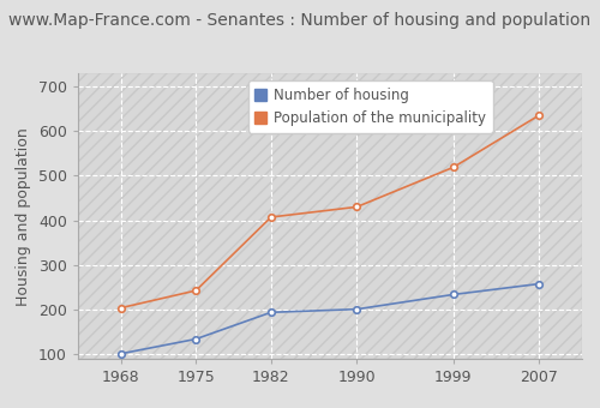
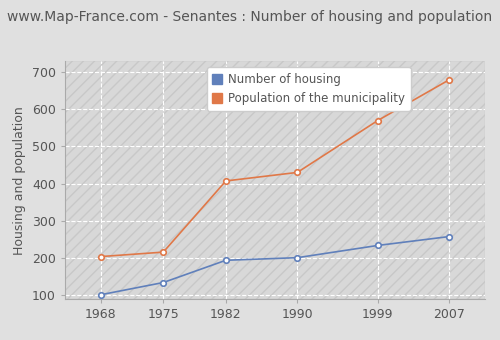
Population of the municipality/1975: 242 -> 215
Population of the municipality/1999: 519 -> 570
Population of the municipality/2007: 636 -> 680
